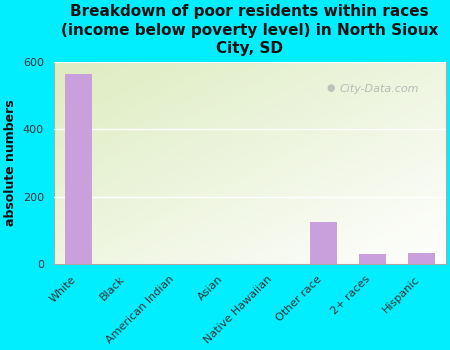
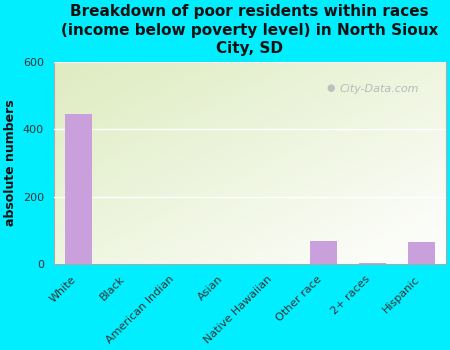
White: 565 -> 445
Other race: 125 -> 70
2+ races: 30 -> 5
Hispanic: 35 -> 65
